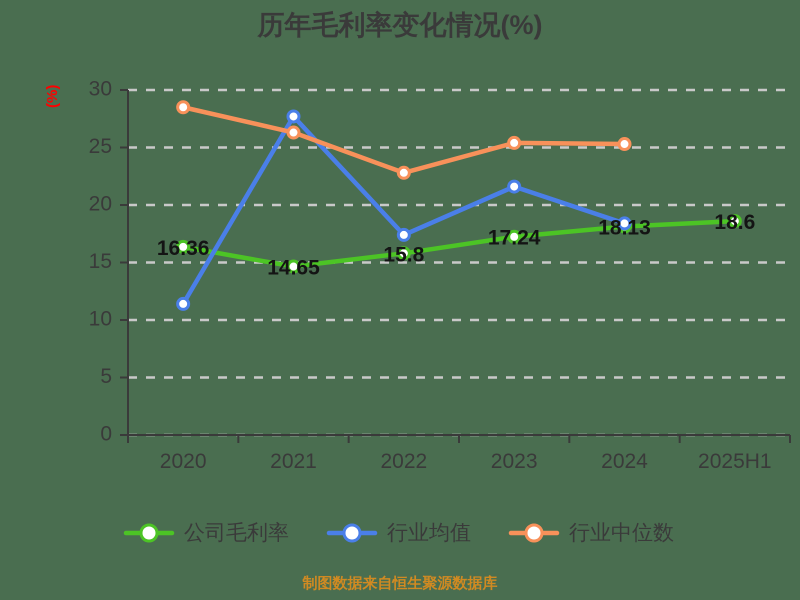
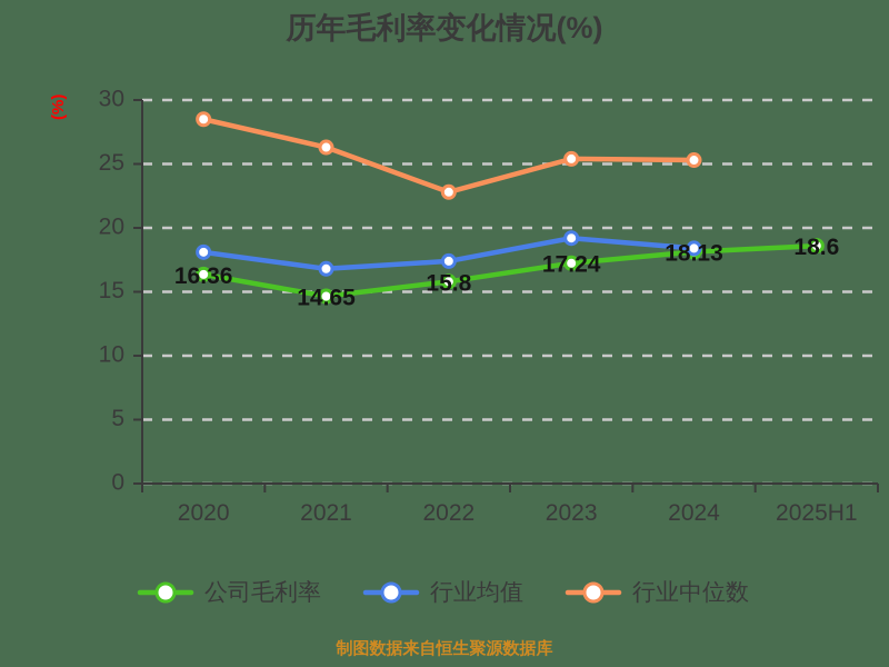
行业均值/2020: 11.4 -> 18.1
行业均值/2021: 27.7 -> 16.8
行业均值/2023: 21.6 -> 19.2
